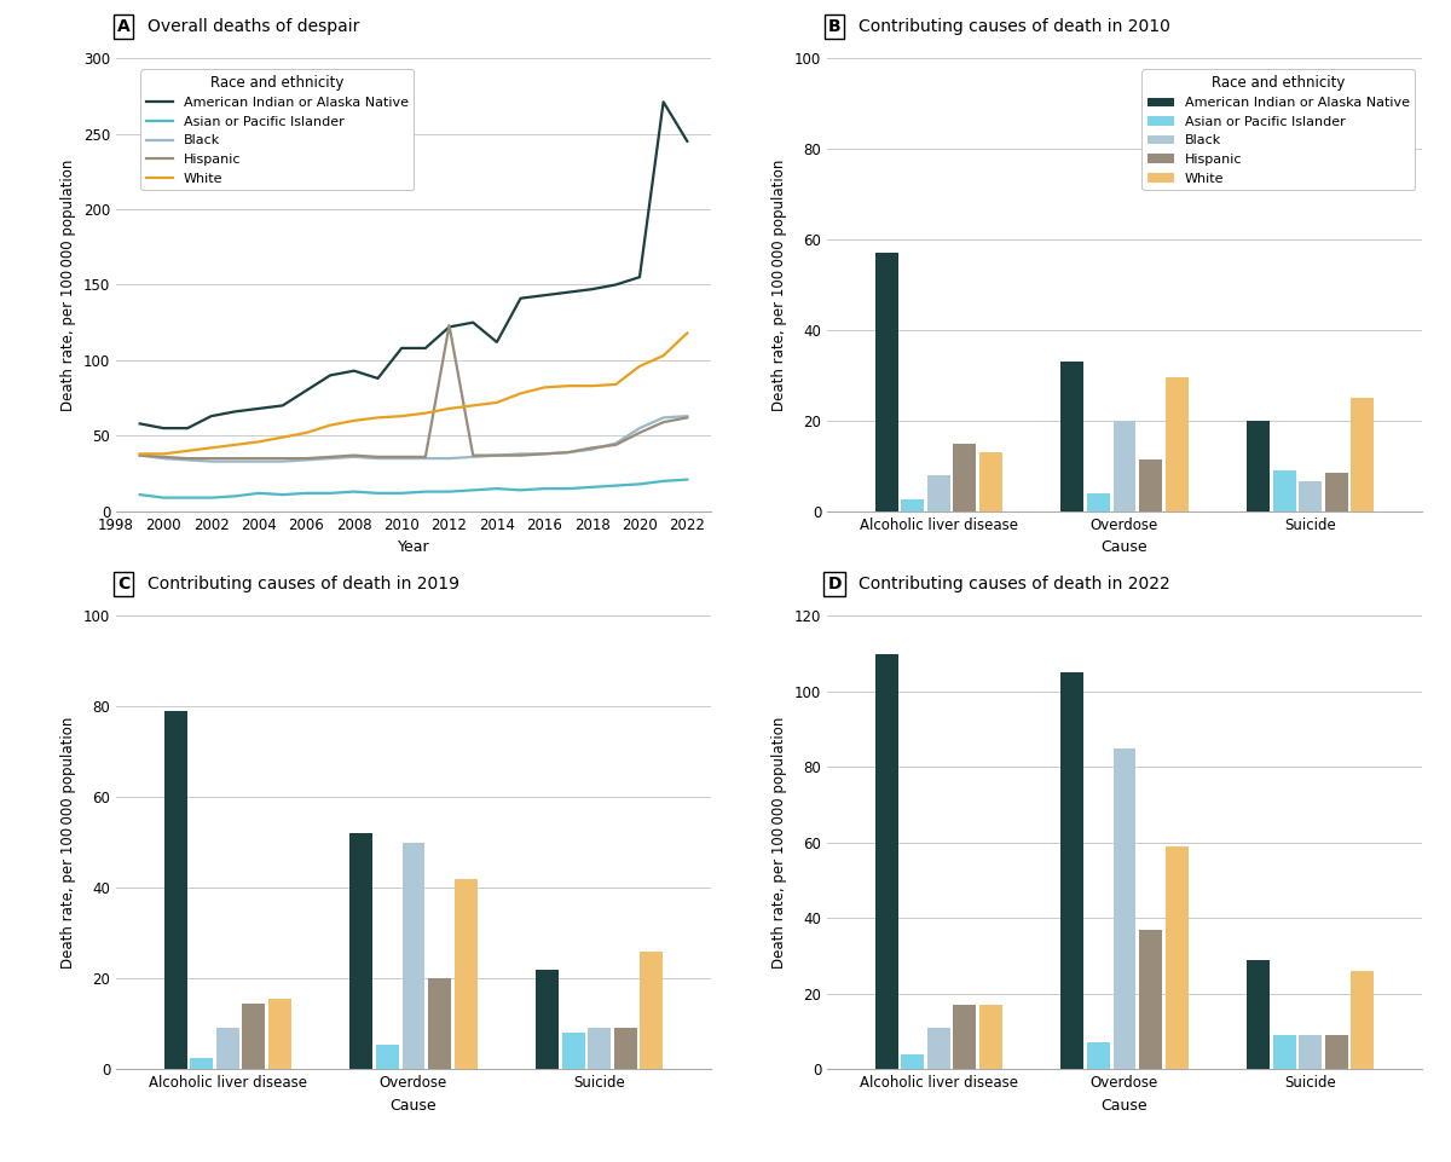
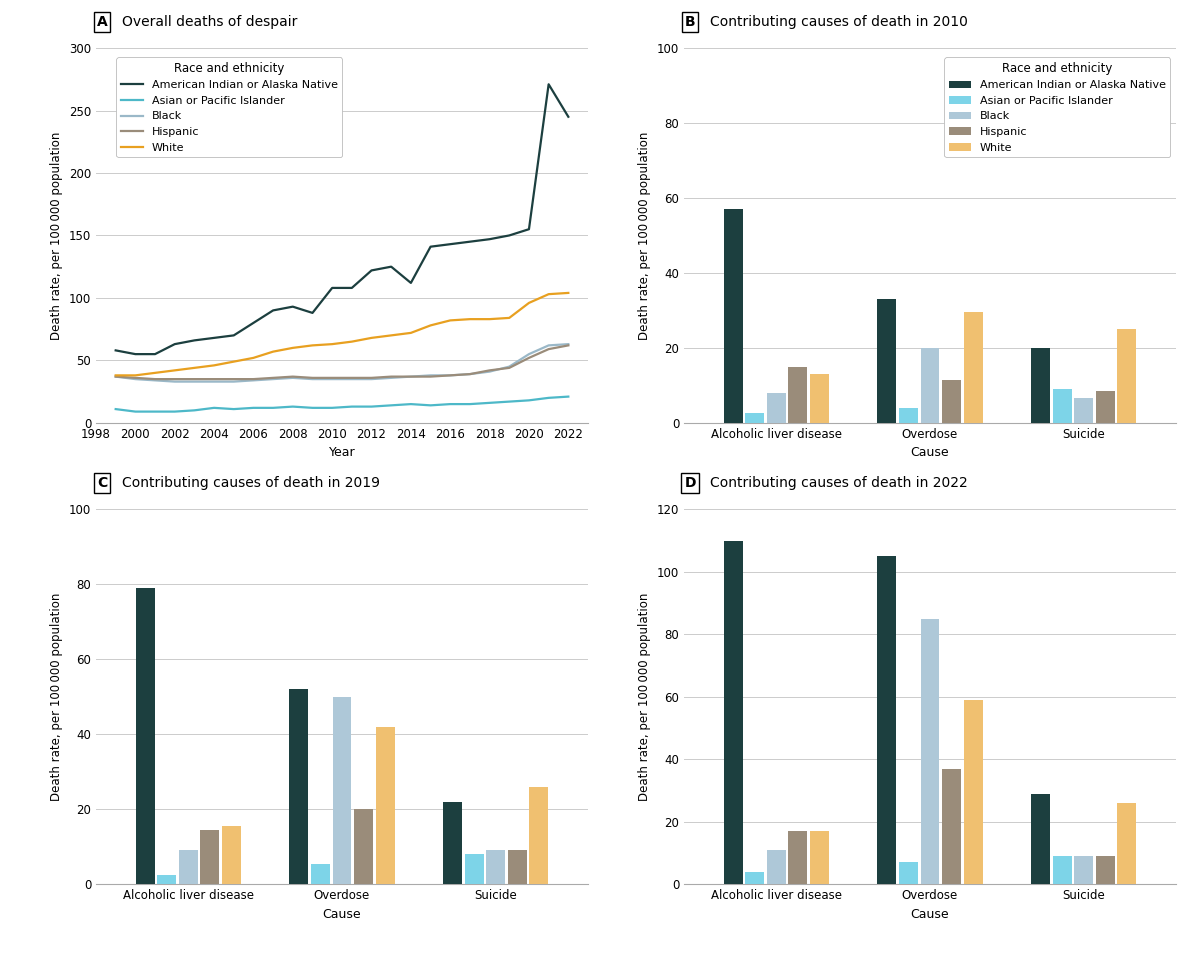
Hispanic/2012: 123 -> 36
White/2022: 118 -> 104
